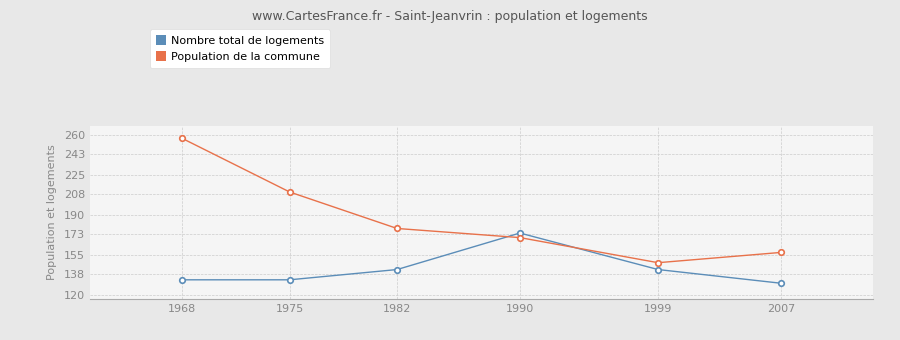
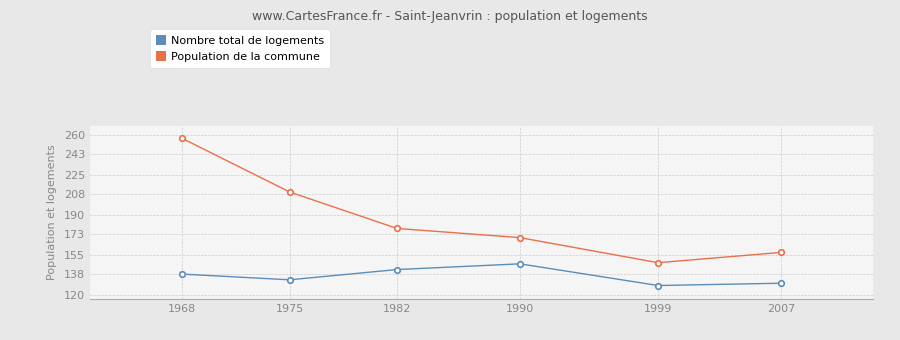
Nombre total de logements/1968: 133 -> 138
Nombre total de logements/1990: 174 -> 147
Nombre total de logements/1999: 142 -> 128
